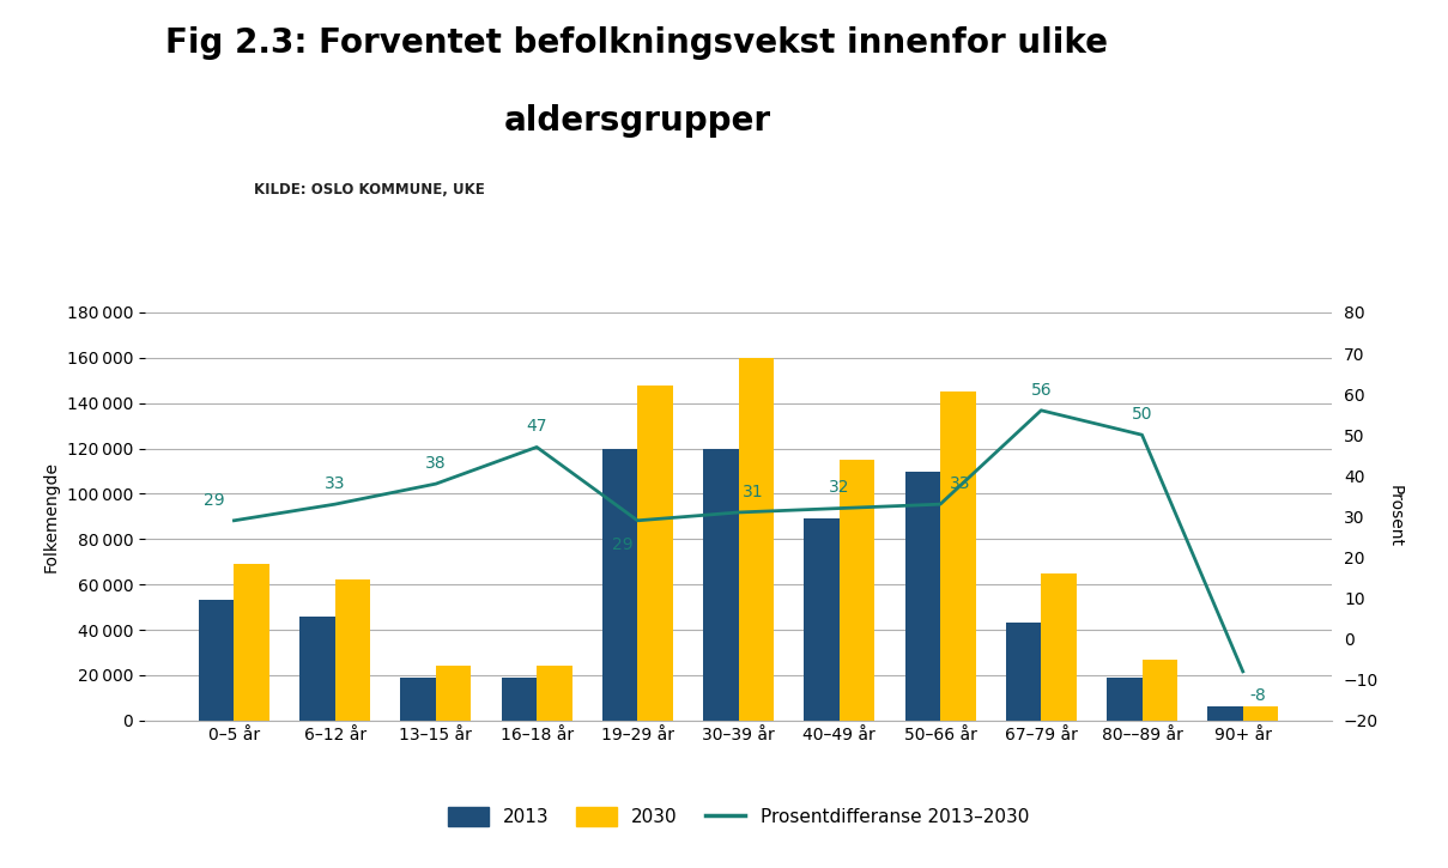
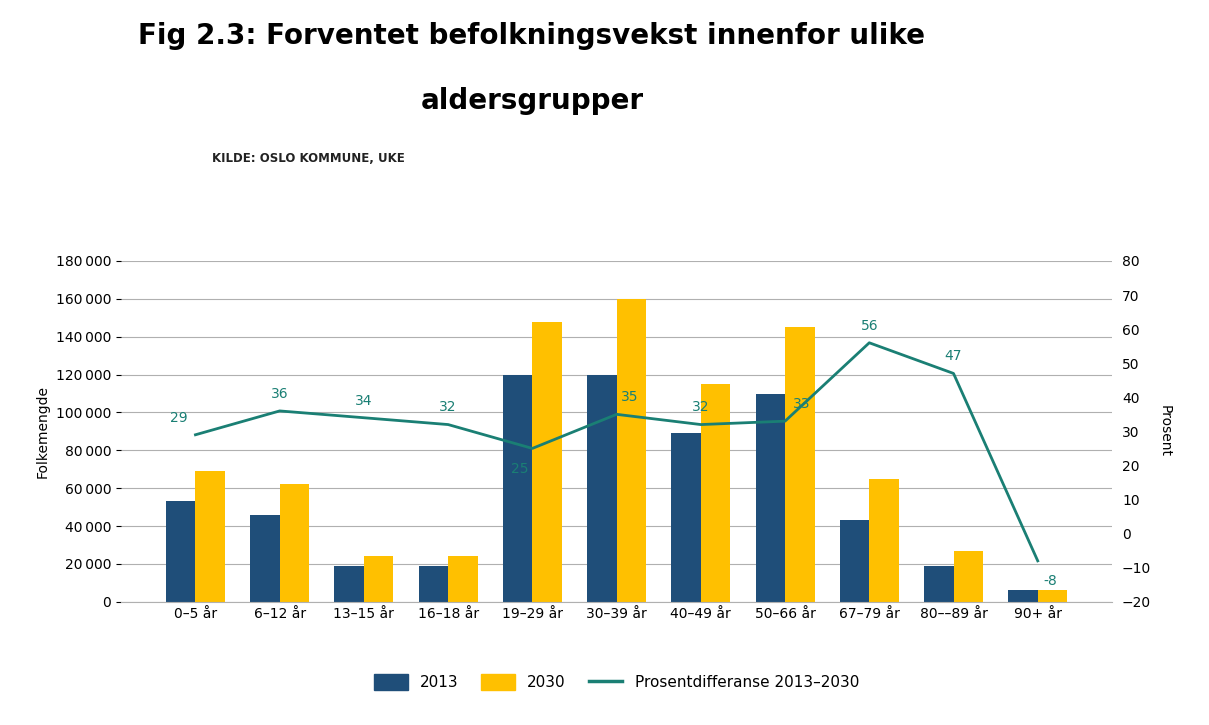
Prosentdifferanse 2013–2030/6–12 år: 33 -> 36
Prosentdifferanse 2013–2030/13–15 år: 38 -> 34
Prosentdifferanse 2013–2030/16–18 år: 47 -> 32
Prosentdifferanse 2013–2030/19–29 år: 29 -> 25
Prosentdifferanse 2013–2030/30–39 år: 31 -> 35
Prosentdifferanse 2013–2030/80––89 år: 50 -> 47
